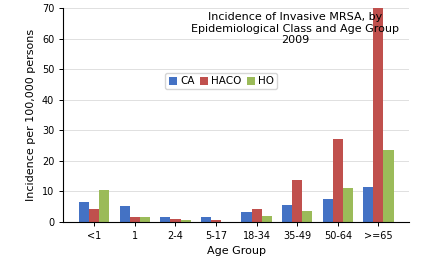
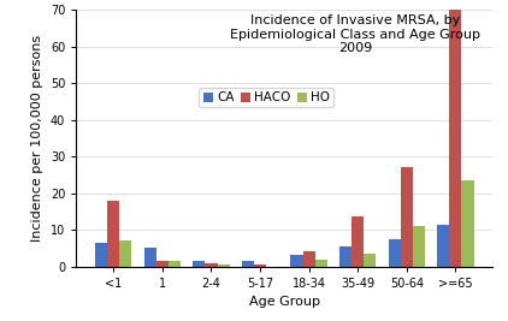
HACO/<1: 4.0 -> 18.0
HO/<1: 10.5 -> 7.0
